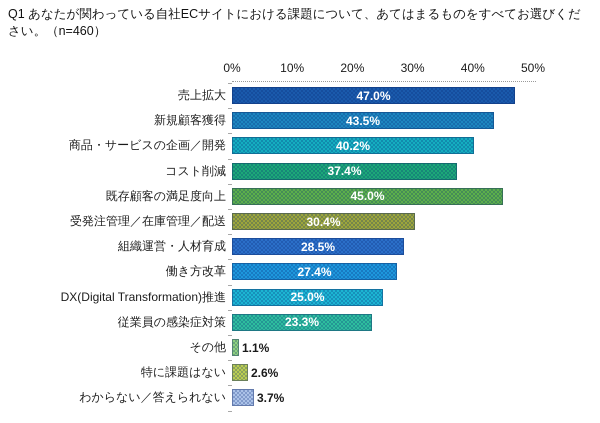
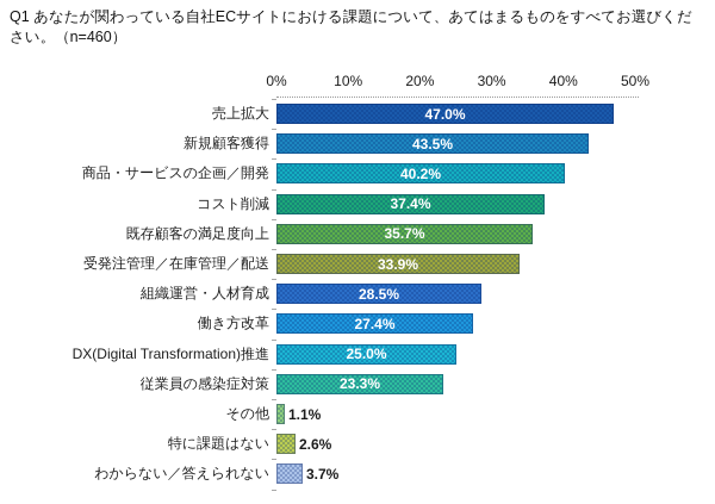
既存顧客の満足度向上: 45.0% -> 35.7%
受発注管理／在庫管理／配送: 30.4% -> 33.9%
